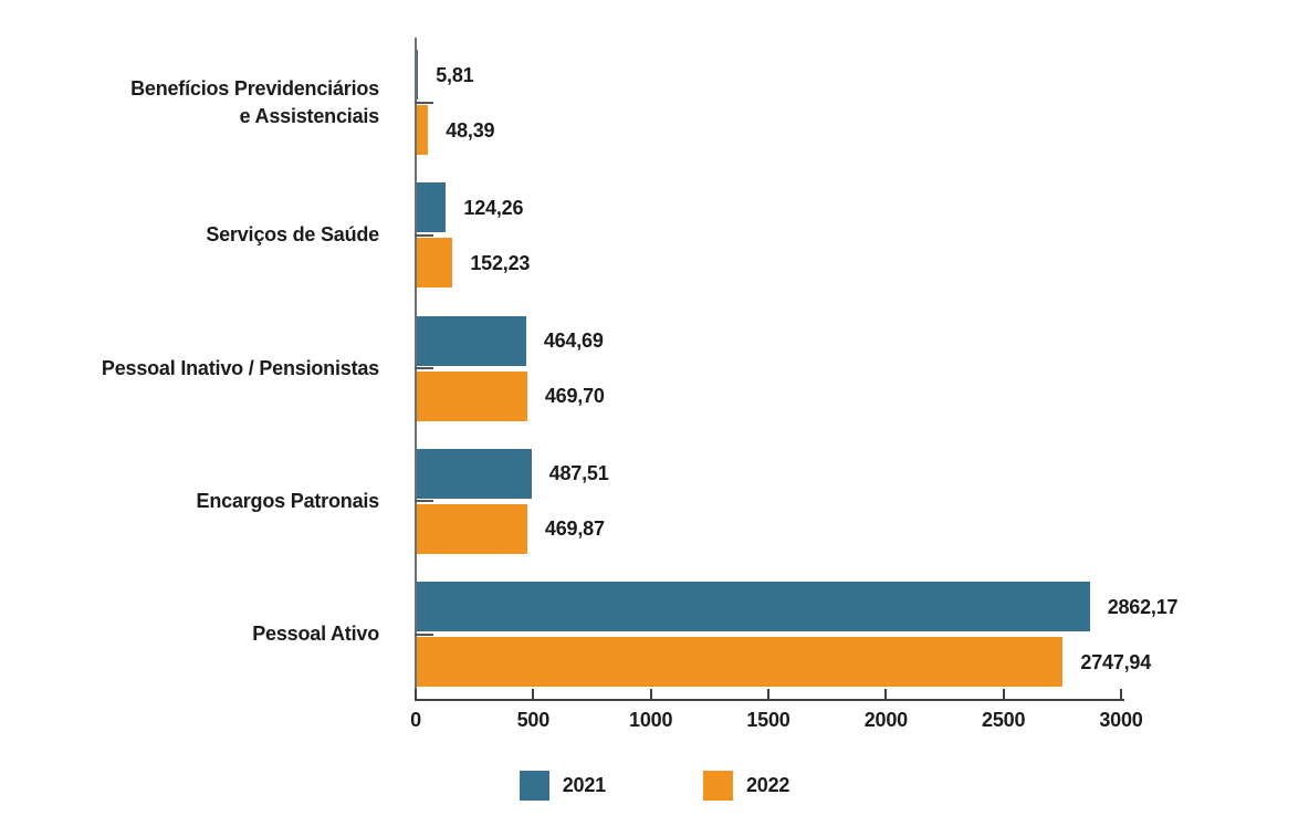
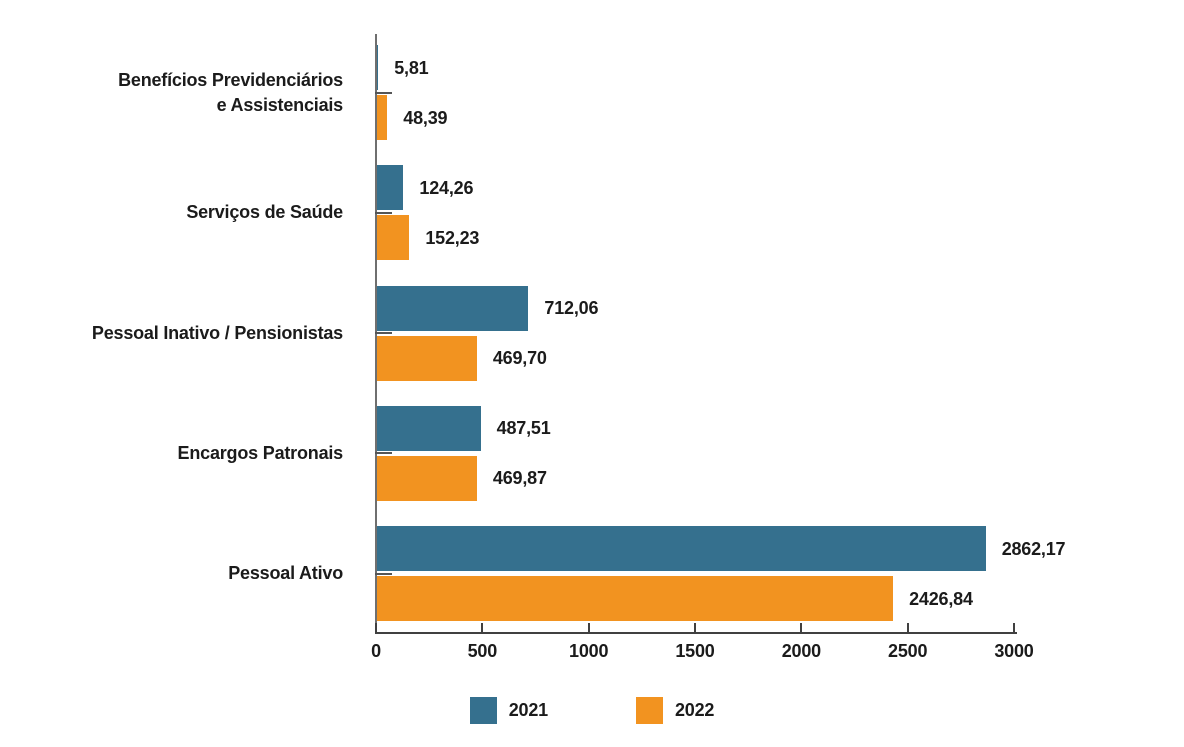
2021/Pessoal Inativo / Pensionistas: 464,69 -> 712,06
2022/Pessoal Ativo: 2747,94 -> 2426,84
